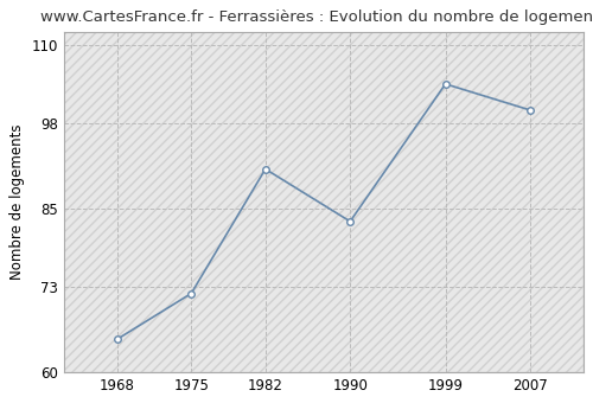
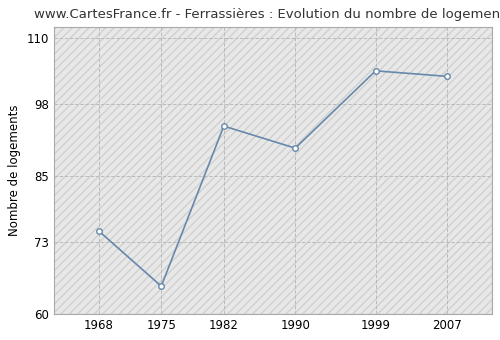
1968: 65 -> 75
1975: 72 -> 65
1982: 91 -> 94
1990: 83 -> 90
2007: 100 -> 103
